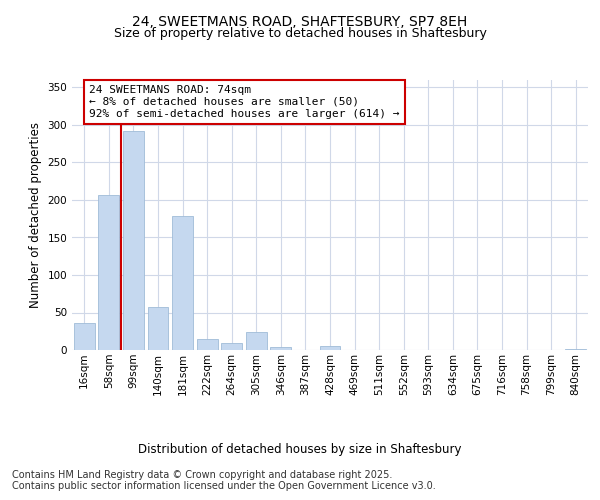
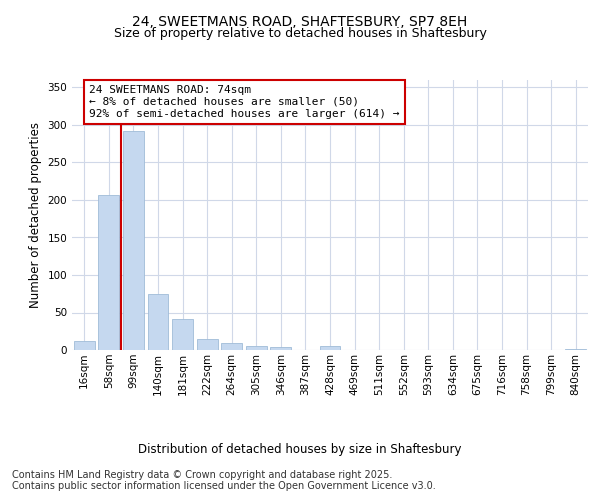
16sqm: 36 -> 12
140sqm: 58 -> 75
181sqm: 178 -> 42
305sqm: 24 -> 6
